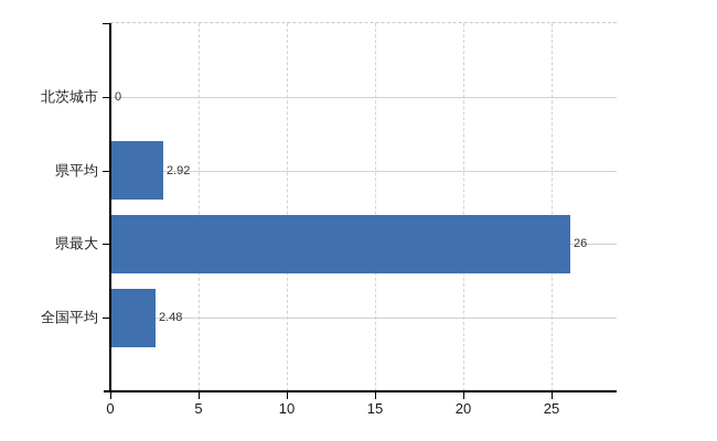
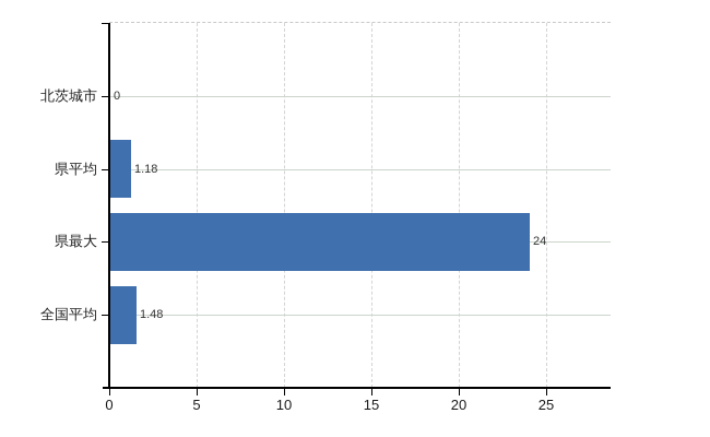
県平均: 2.92 -> 1.18
県最大: 26 -> 24
全国平均: 2.48 -> 1.48
